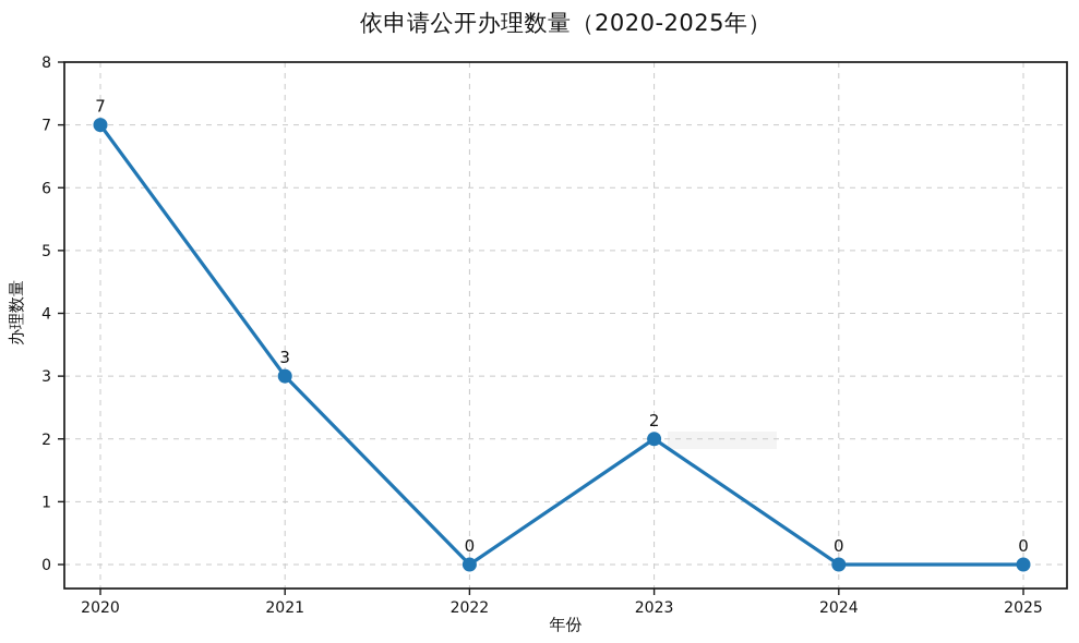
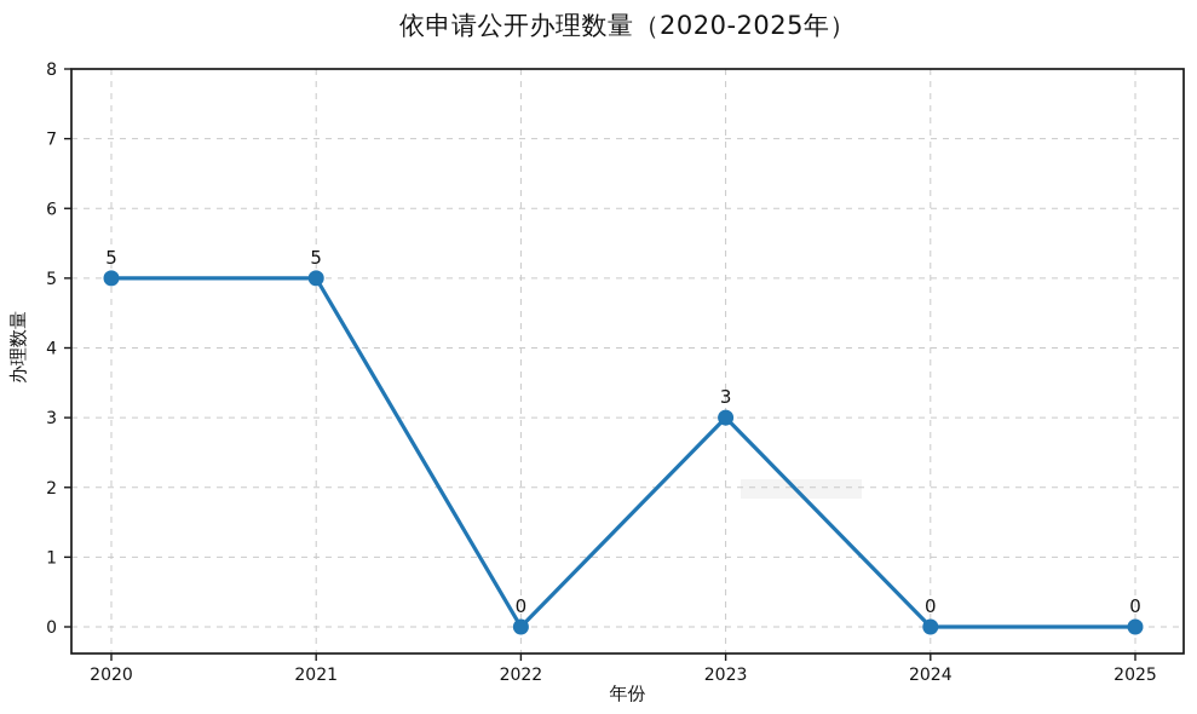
2020: 7 -> 5
2021: 3 -> 5
2023: 2 -> 3
